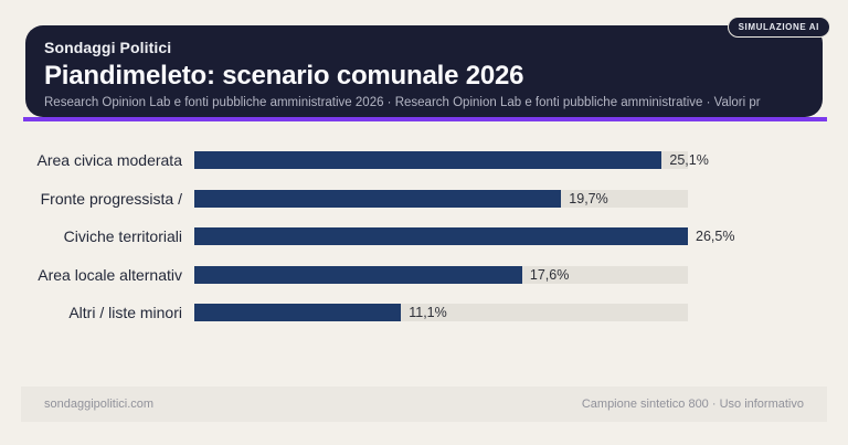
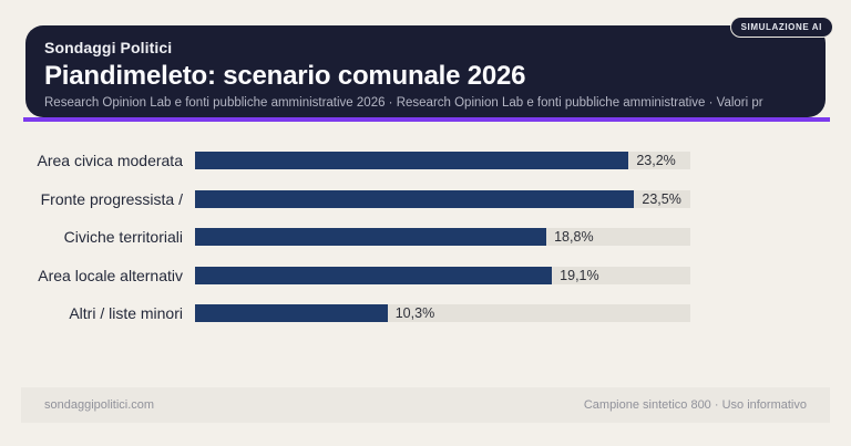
Area civica moderata: 25,1% -> 23,2%
Fronte progressista /: 19,7% -> 23,5%
Civiche territoriali: 26,5% -> 18,8%
Area locale alternativ: 17,6% -> 19,1%
Altri / liste minori: 11,1% -> 10,3%
